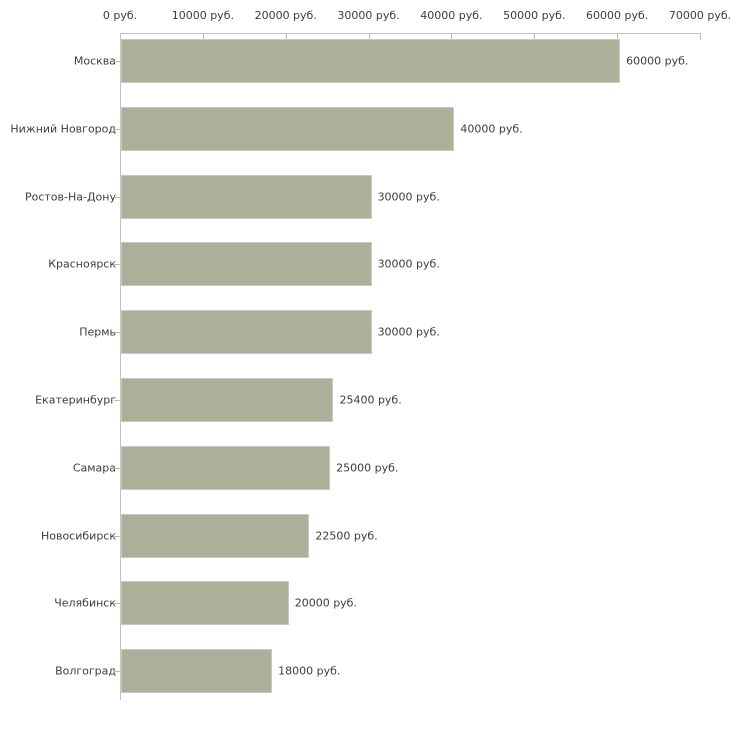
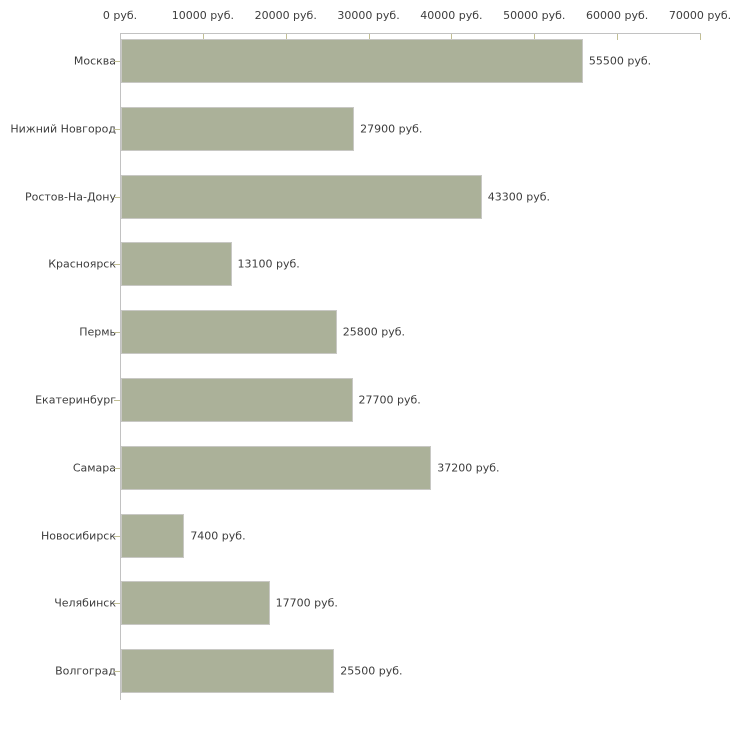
Москва: 60000 -> 55500
Нижний Новгород: 40000 -> 27900
Ростов-На-Дону: 30000 -> 43300
Красноярск: 30000 -> 13100
Пермь: 30000 -> 25800
Екатеринбург: 25400 -> 27700
Самара: 25000 -> 37200
Новосибирск: 22500 -> 7400
Челябинск: 20000 -> 17700
Волгоград: 18000 -> 25500
